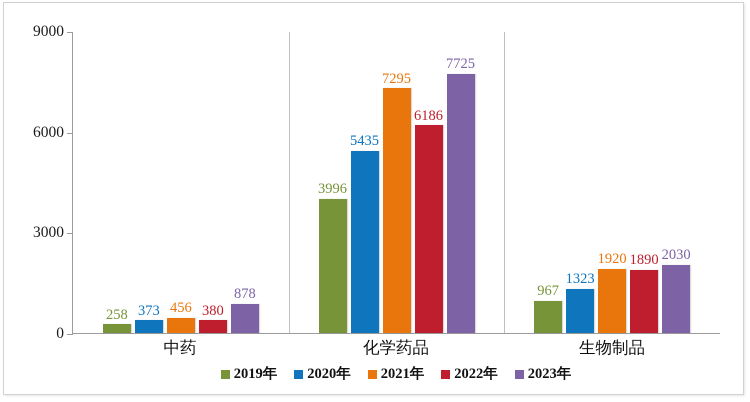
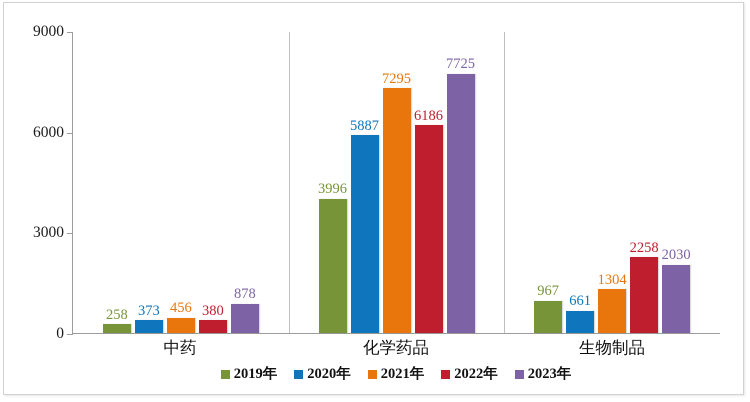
2020年/化学药品: 5435 -> 5887
2020年/生物制品: 1323 -> 661
2021年/生物制品: 1920 -> 1304
2022年/生物制品: 1890 -> 2258
